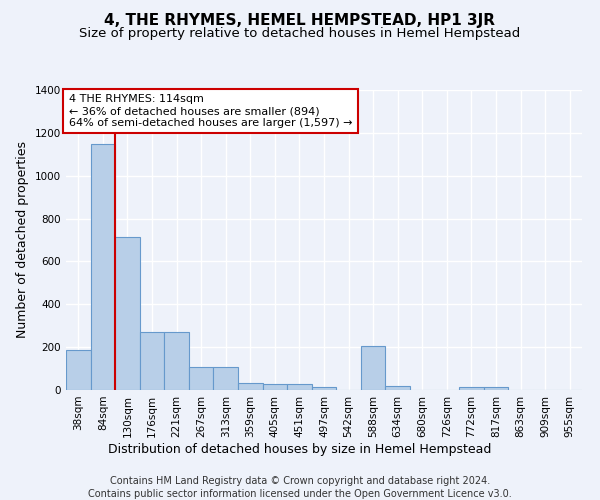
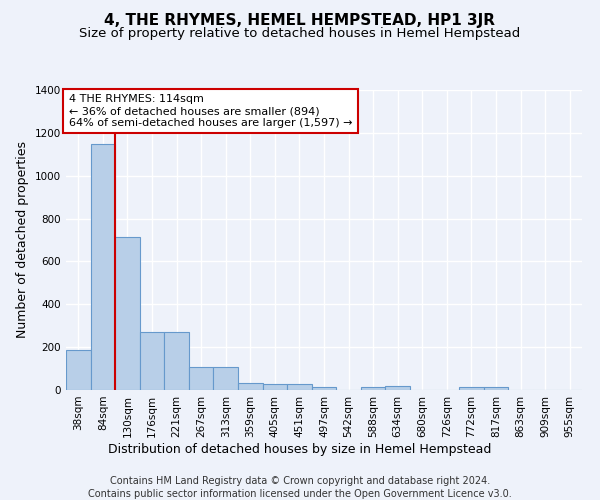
588sqm: 205 -> 13
